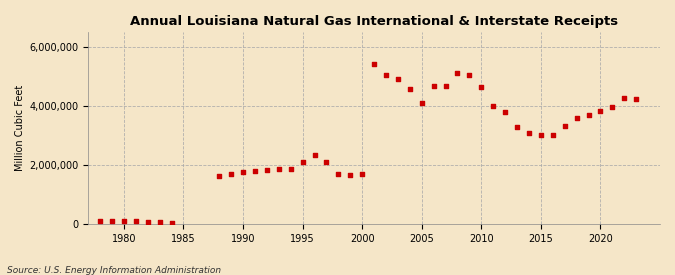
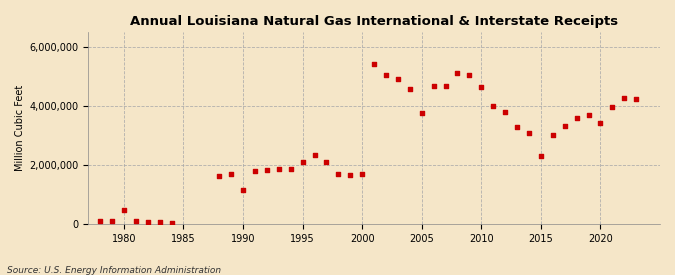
1980: 90,000 -> 450,000
1990: 1,750,000 -> 1,150,000
2005: 4,100,000 -> 3,750,000
2015: 3,010,000 -> 2,300,000
2020: 3,820,000 -> 3,400,000
